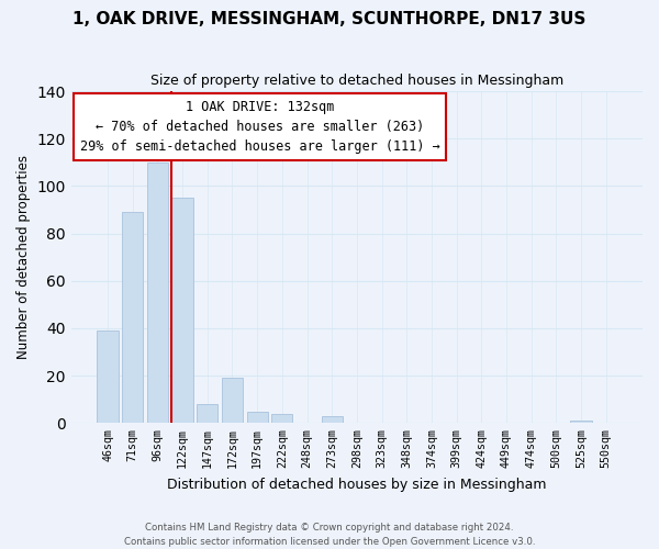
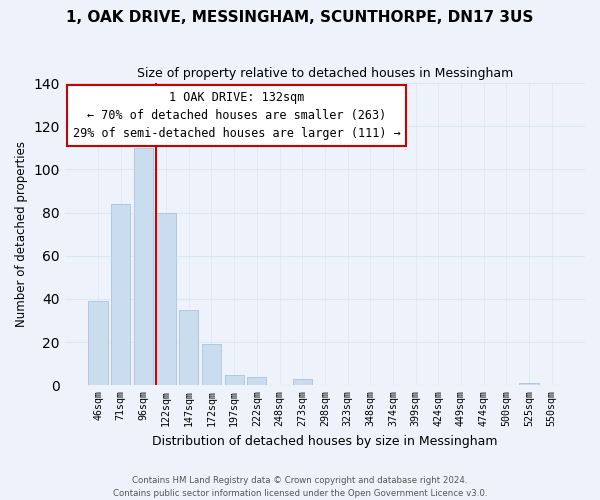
71sqm: 89 -> 84
122sqm: 95 -> 80
147sqm: 8 -> 35
